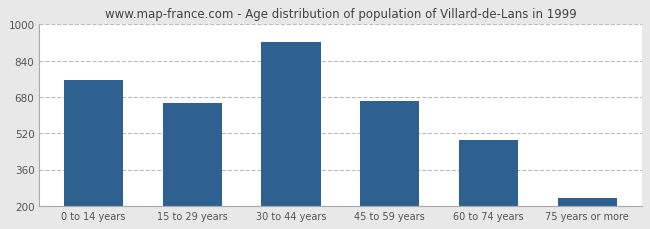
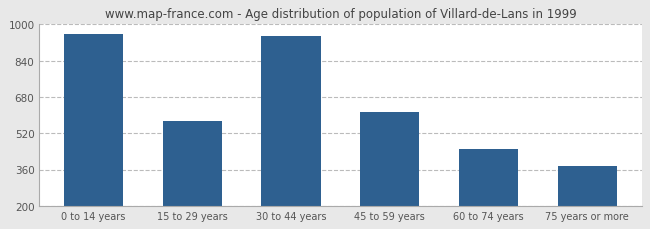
0 to 14 years: 755 -> 955
15 to 29 years: 655 -> 575
30 to 44 years: 920 -> 950
45 to 59 years: 660 -> 615
60 to 74 years: 490 -> 450
75 years or more: 235 -> 375
